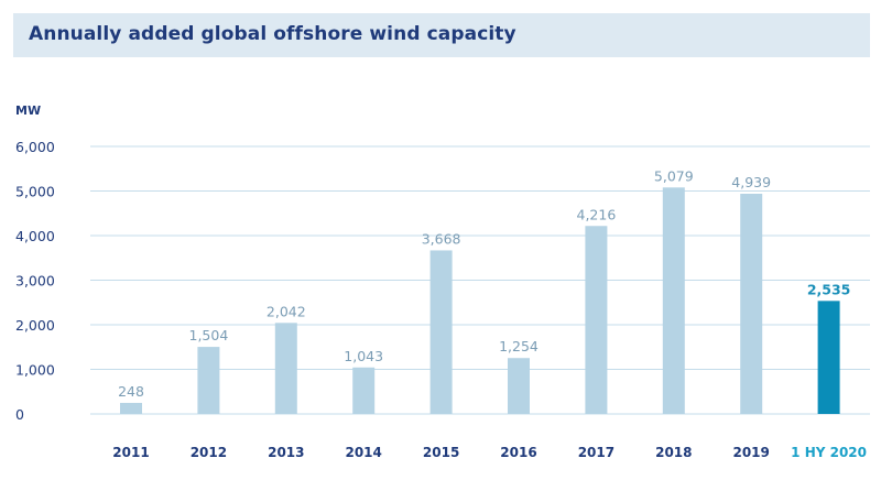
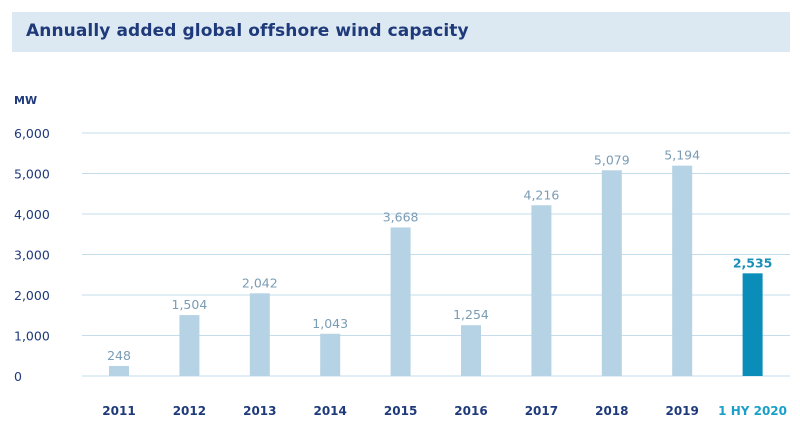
2019: 4,939 -> 5,194
